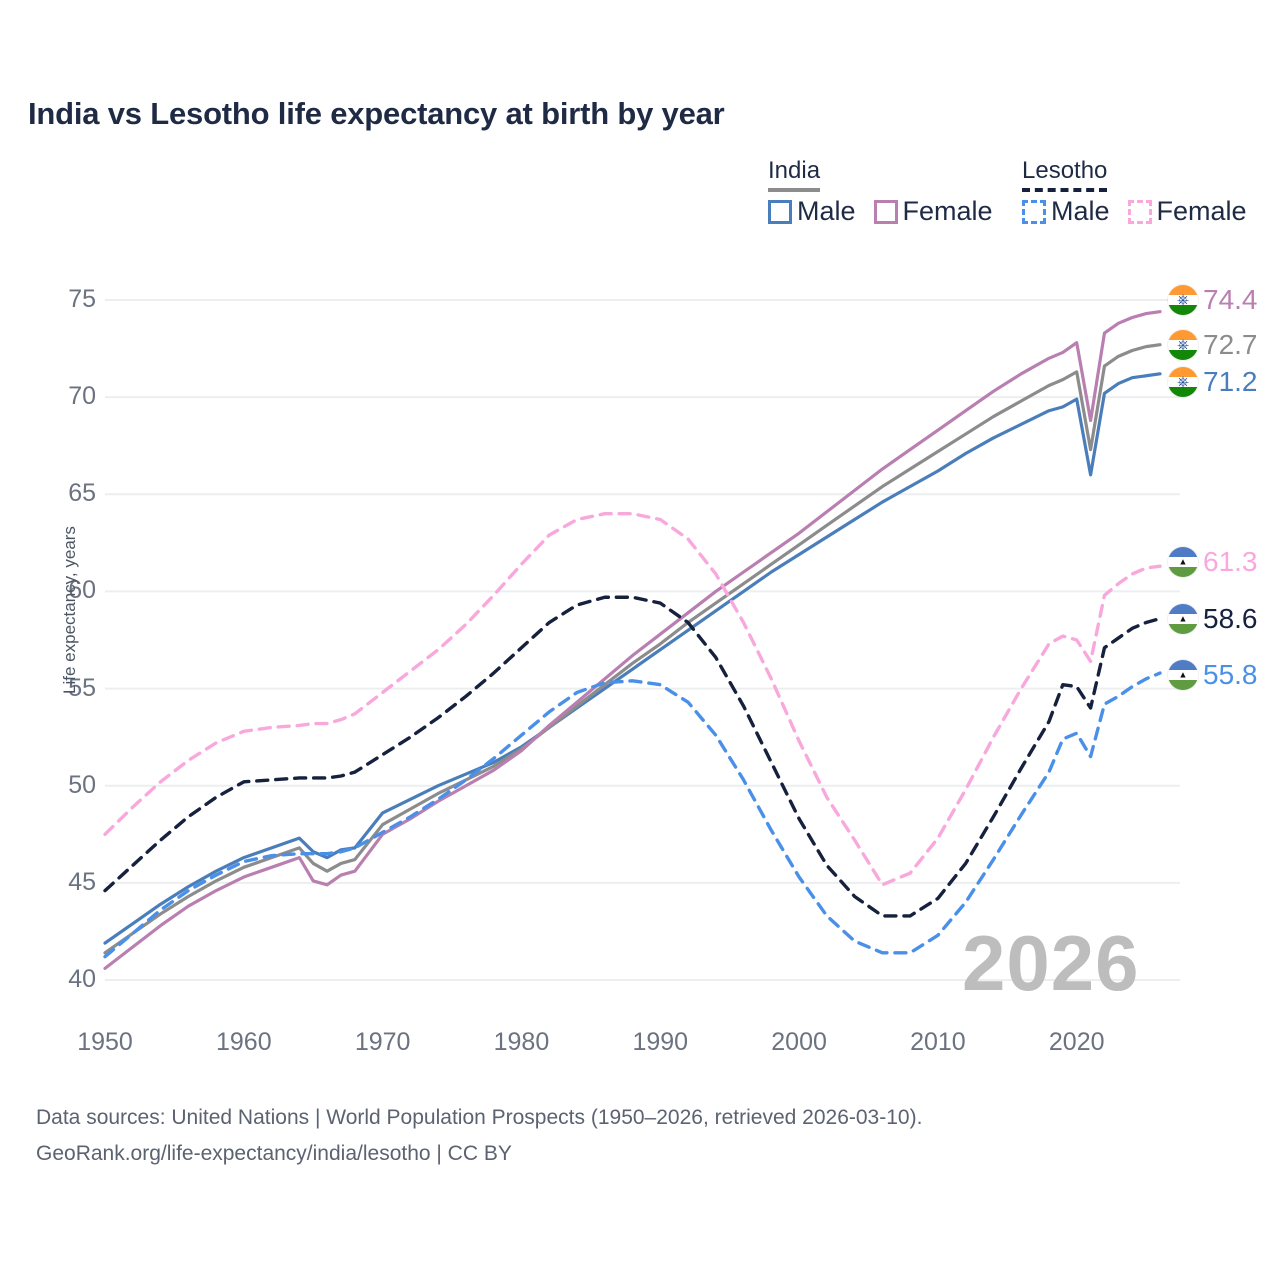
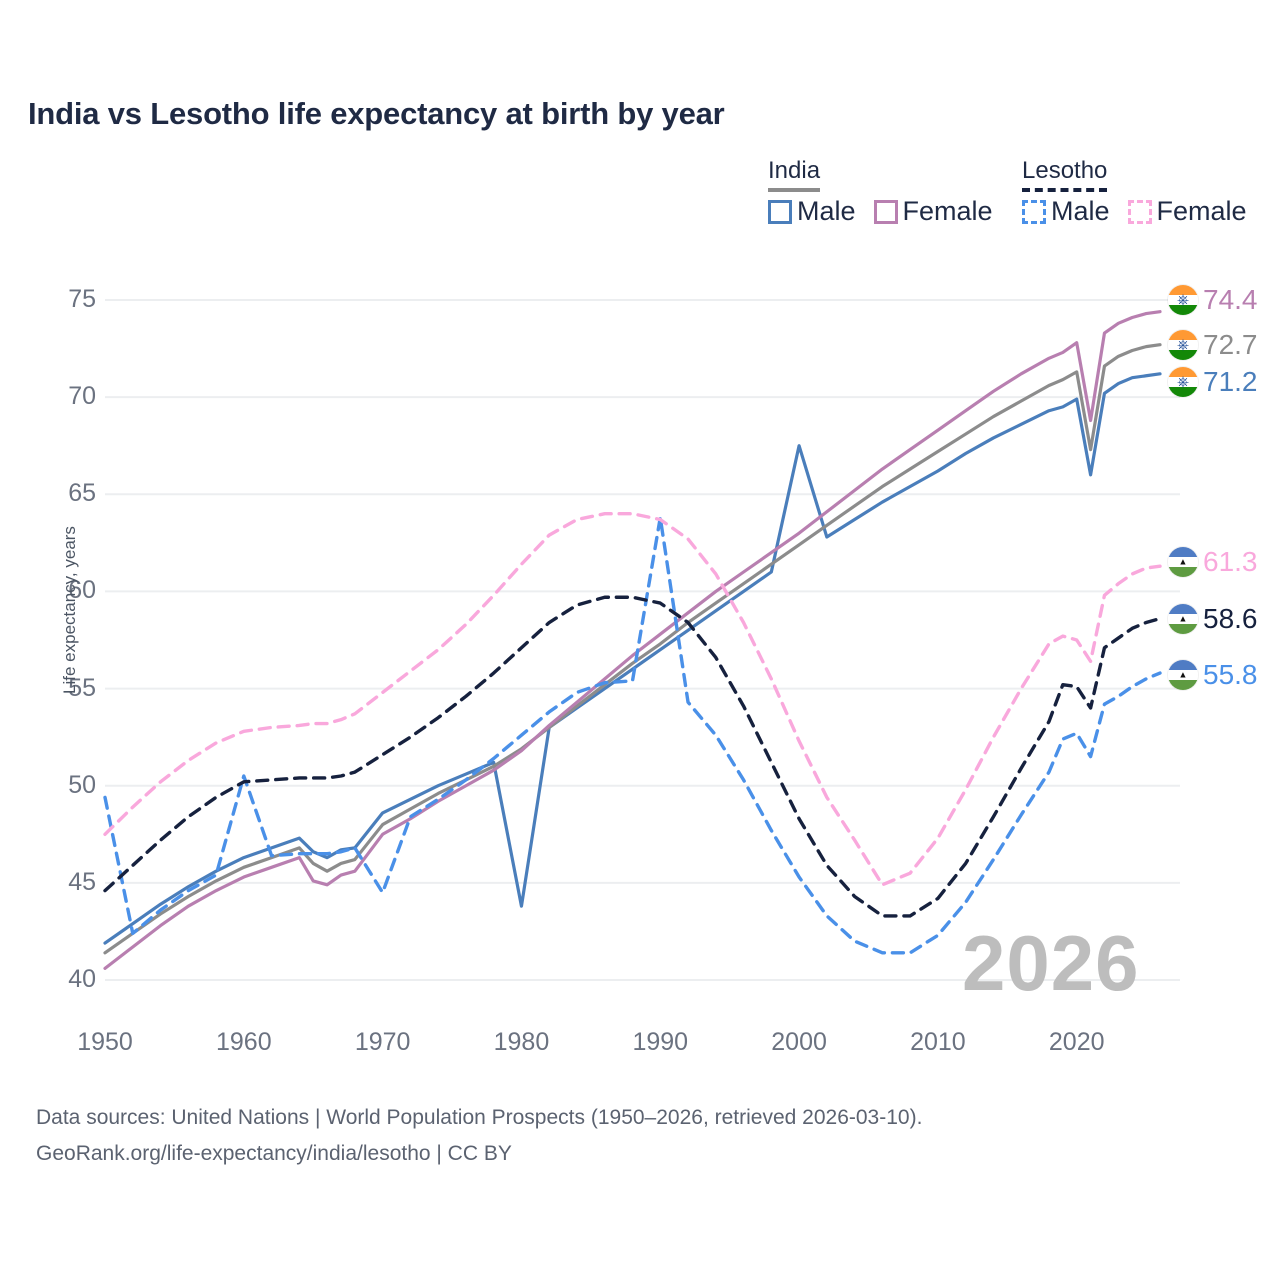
Lesotho Male/1950: 41.2 -> 49.4
Lesotho Male/1960: 46.1 -> 50.5
Lesotho Male/1970: 47.6 -> 44.5
India Male/1980: 52.0 -> 43.8
Lesotho Male/1990: 55.2 -> 63.8
India Male/2000: 61.9 -> 67.5
